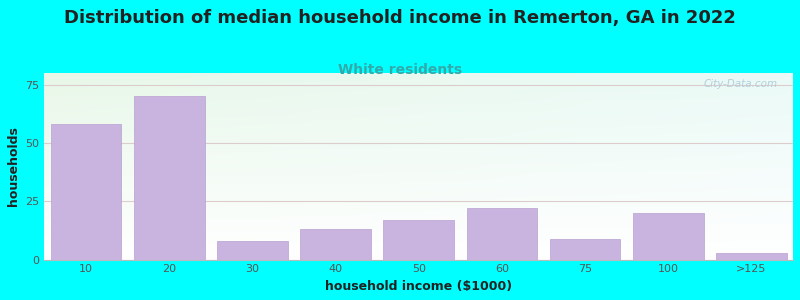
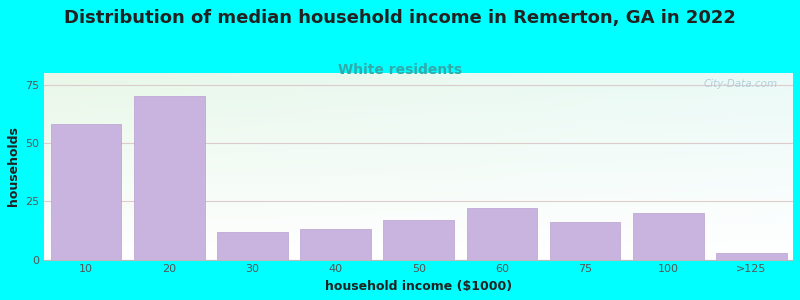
30: 8 -> 12
75: 9 -> 16
